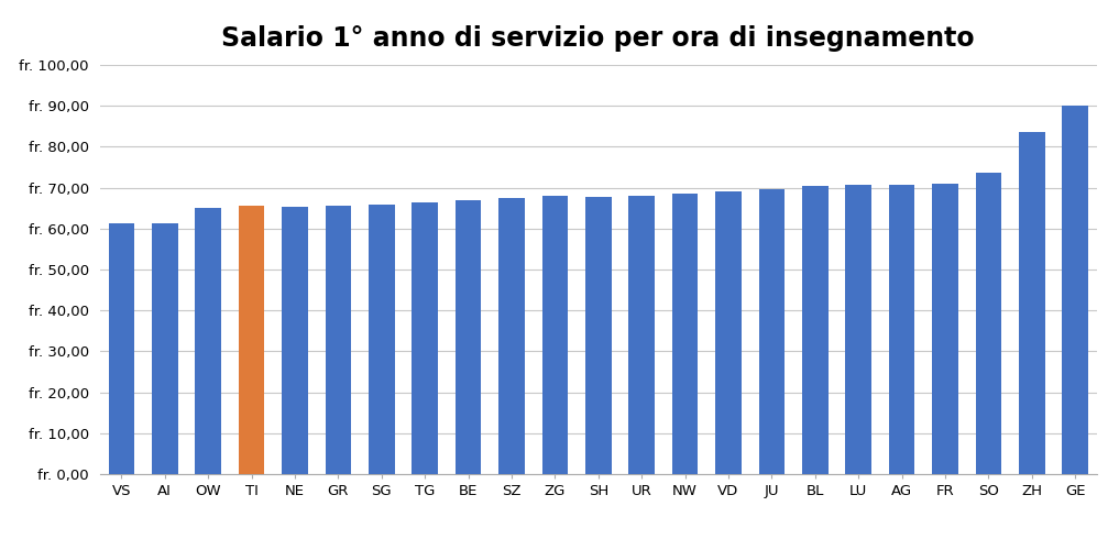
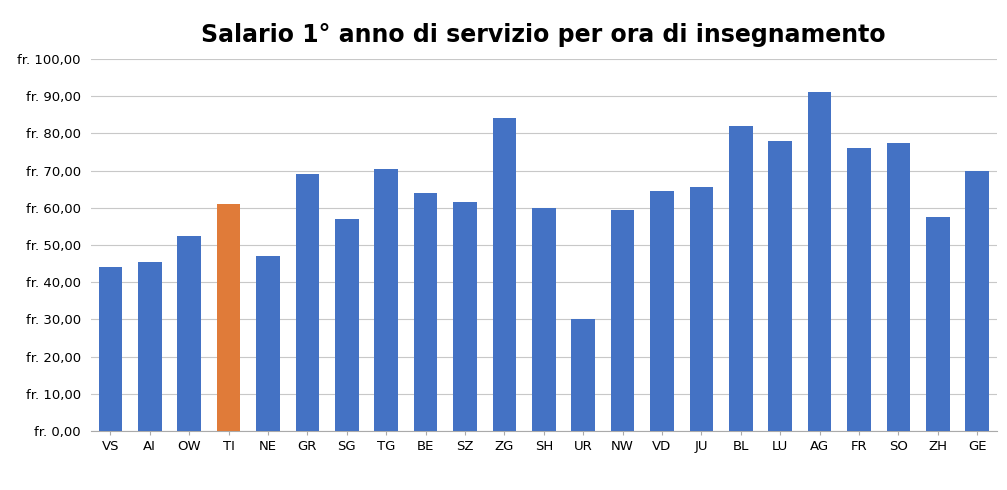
VS: fr. 61,2 -> fr. 44,0
AI: fr. 61,2 -> fr. 45,5
OW: fr. 65,0 -> fr. 52,5
TI: fr. 65,5 -> fr. 61,0
NE: fr. 65,3 -> fr. 47,0
GR: fr. 65,5 -> fr. 69,0
SG: fr. 65,8 -> fr. 57,0
TG: fr. 66,3 -> fr. 70,5
BE: fr. 67,0 -> fr. 64,0
SZ: fr. 67,5 -> fr. 61,5
ZG: fr. 68,0 -> fr. 84,0
SH: fr. 67,8 -> fr. 60,0
UR: fr. 68,0 -> fr. 30,0
NW: fr. 68,5 -> fr. 59,5
VD: fr. 69,0 -> fr. 64,5
JU: fr. 69,5 -> fr. 65,5
BL: fr. 70,3 -> fr. 82,0
LU: fr. 70,8 -> fr. 78,0
AG: fr. 70,8 -> fr. 91,0
FR: fr. 71,0 -> fr. 76,0
SO: fr. 73,5 -> fr. 77,5
ZH: fr. 83,5 -> fr. 57,5
GE: fr. 90,0 -> fr. 70,0
